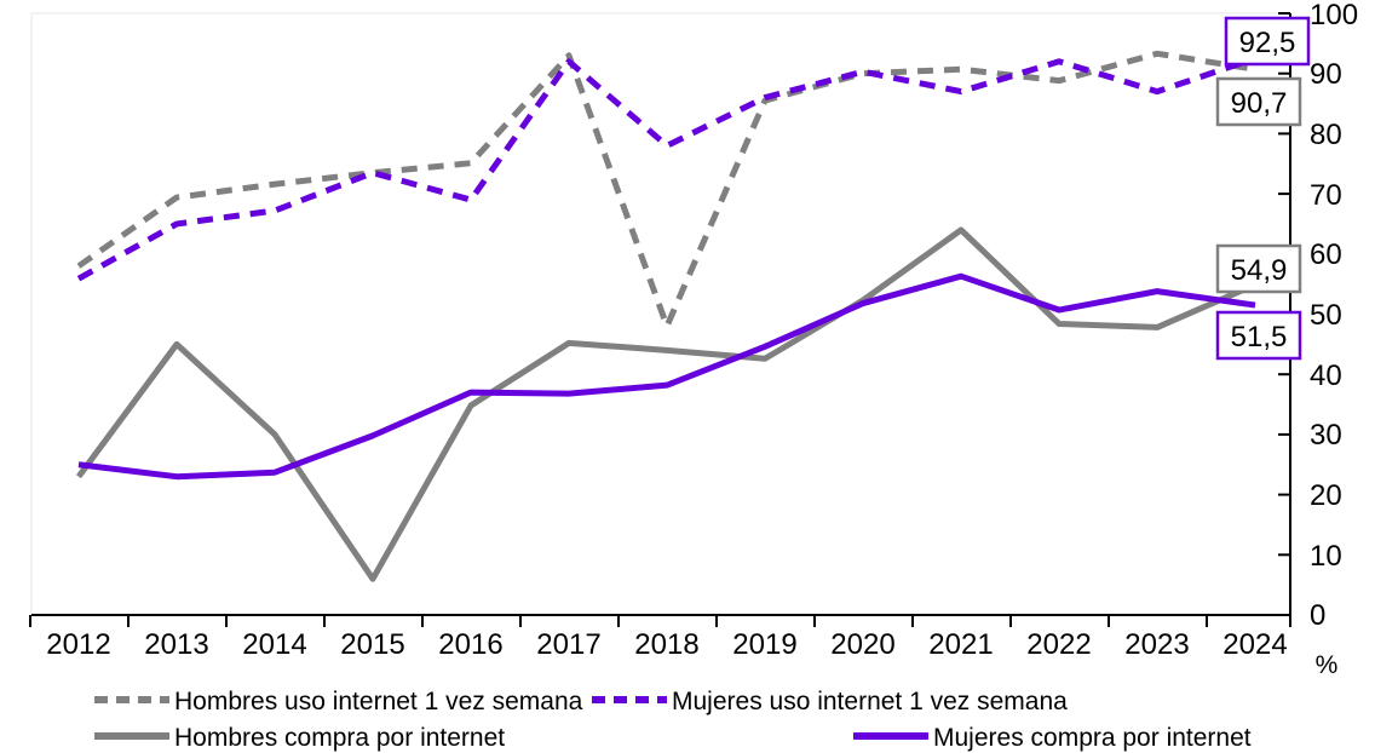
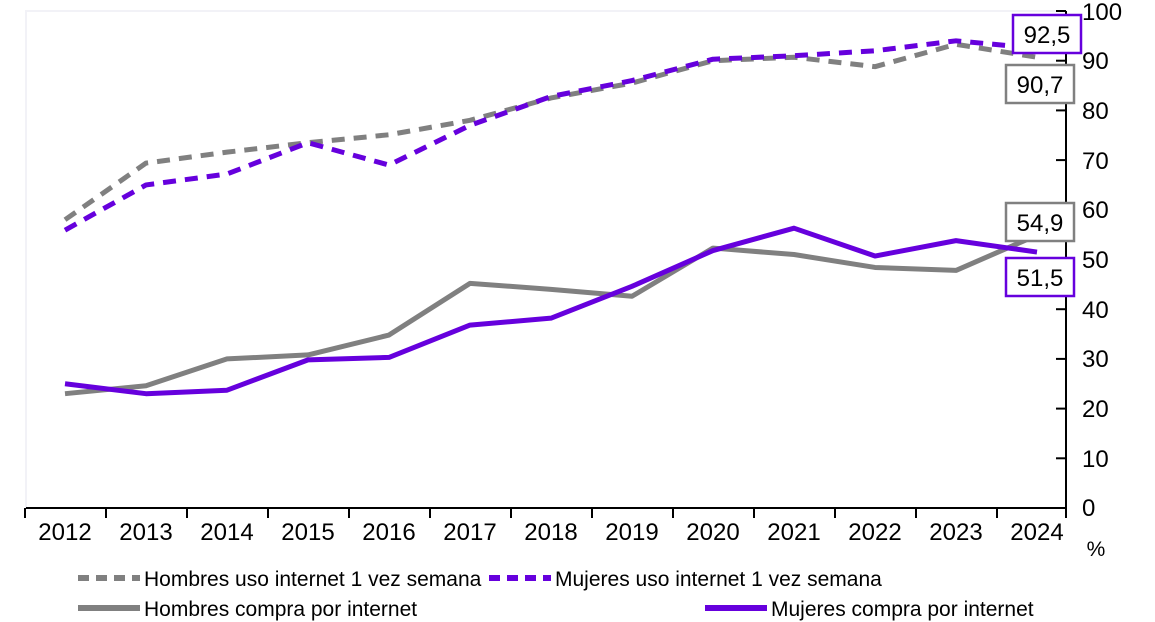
Hombres compra por internet/2013: 45 -> 25
Hombres compra por internet/2015: 6 -> 31
Mujeres compra por internet/2016: 37 -> 30
Hombres uso internet 1 vez semana/2017: 93 -> 78
Mujeres uso internet 1 vez semana/2017: 92 -> 77
Hombres uso internet 1 vez semana/2018: 48 -> 82
Mujeres uso internet 1 vez semana/2018: 78 -> 83
Mujeres uso internet 1 vez semana/2021: 87 -> 91
Hombres compra por internet/2021: 64 -> 51
Mujeres uso internet 1 vez semana/2023: 87 -> 94
